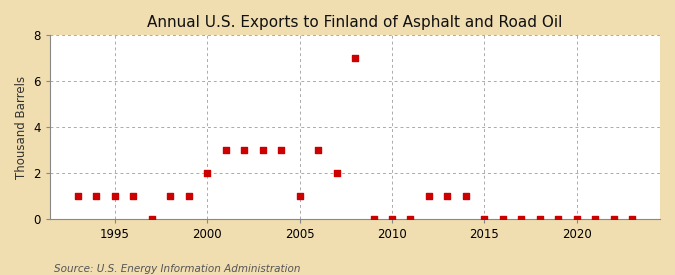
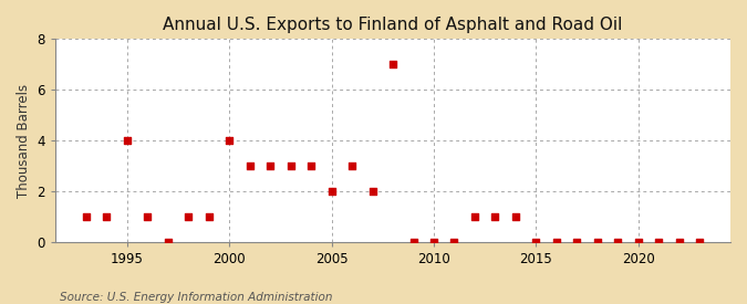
1995: 1 -> 4
2000: 2 -> 4
2005: 1 -> 2
